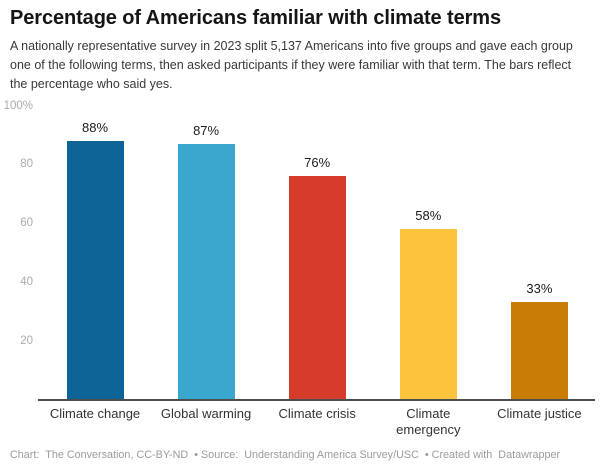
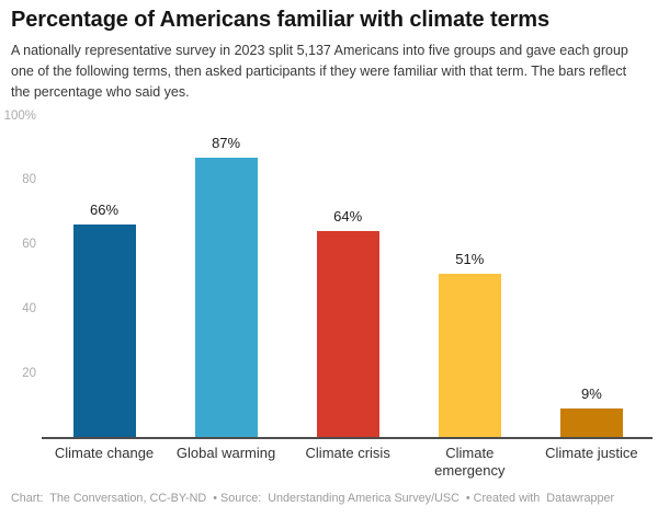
Climate change: 88% -> 66%
Climate crisis: 76% -> 64%
Climate emergency: 58% -> 51%
Climate justice: 33% -> 9%
